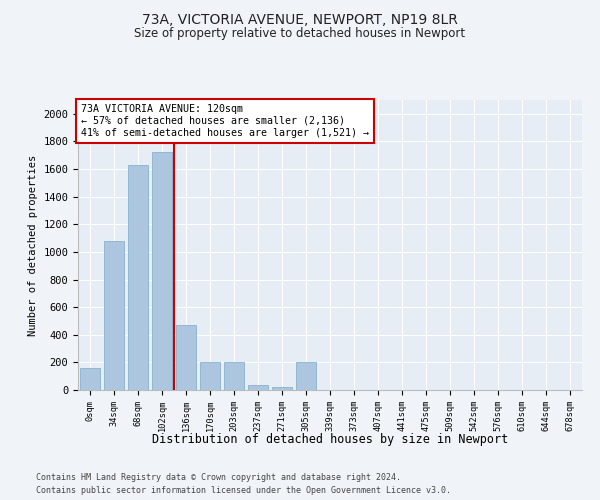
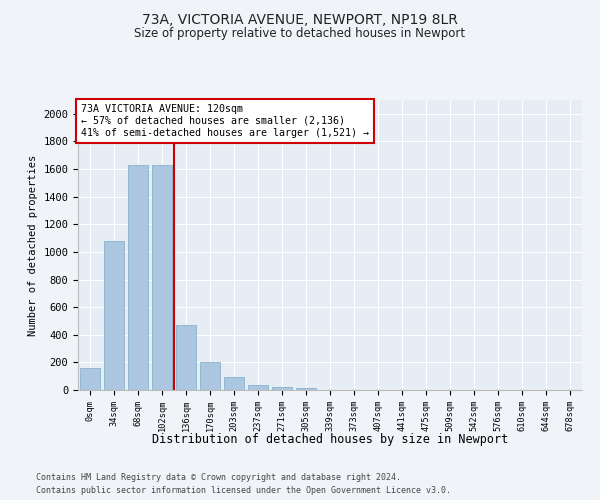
102sqm: 1720 -> 1630
203sqm: 200 -> 100
305sqm: 200 -> 20
